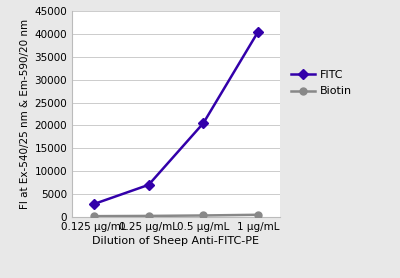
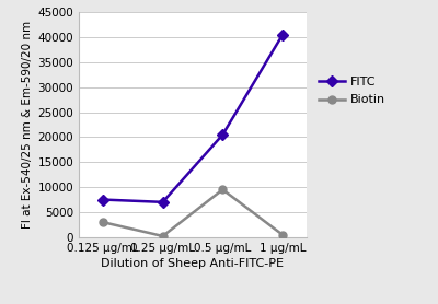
FITC/0.125 μg/mL: 2800 -> 7500
Biotin/0.125 μg/mL: 200 -> 3000
Biotin/0.5 μg/mL: 300 -> 9500
